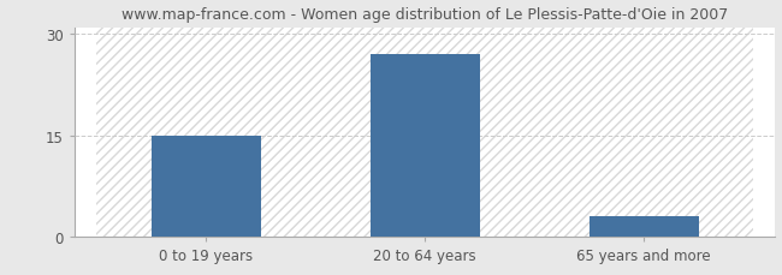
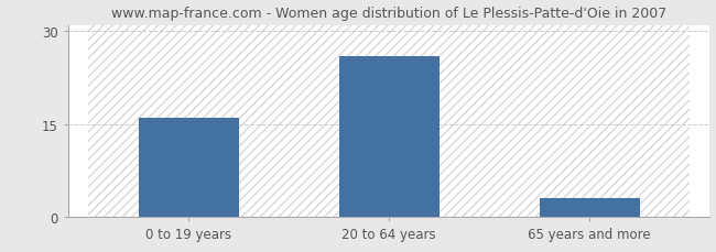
0 to 19 years: 15 -> 16
20 to 64 years: 27 -> 26
